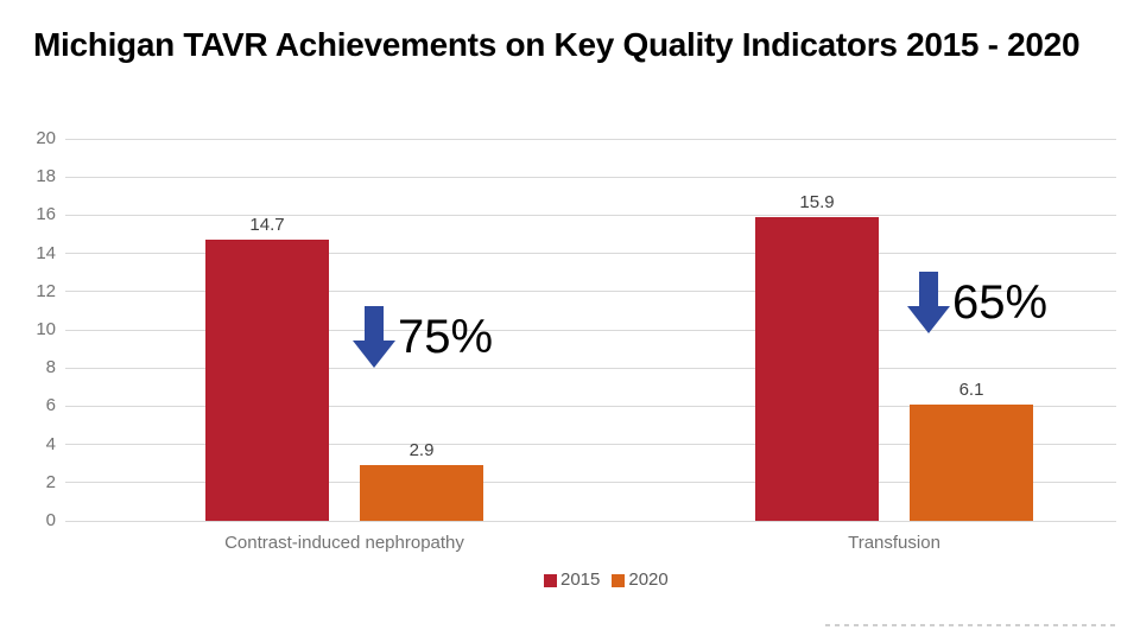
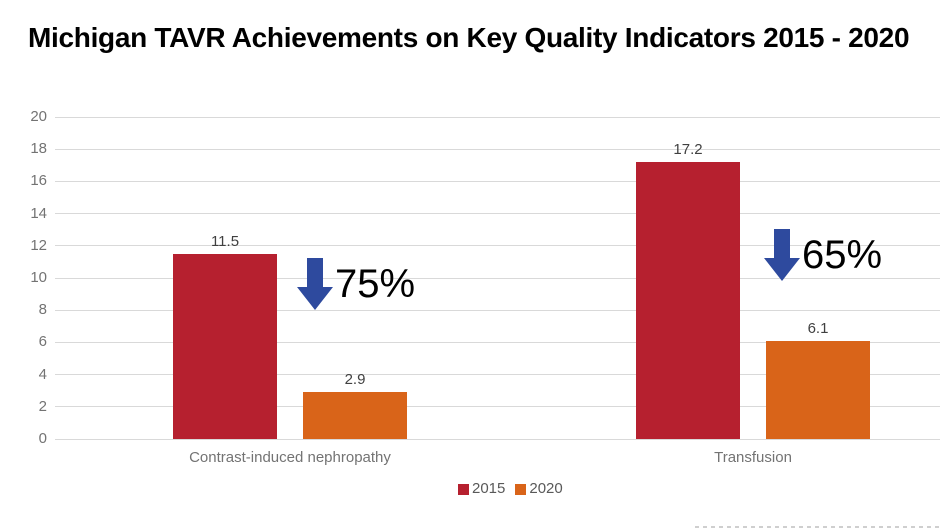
2015/Contrast-induced nephropathy: 14.7 -> 11.5
2015/Transfusion: 15.9 -> 17.2
